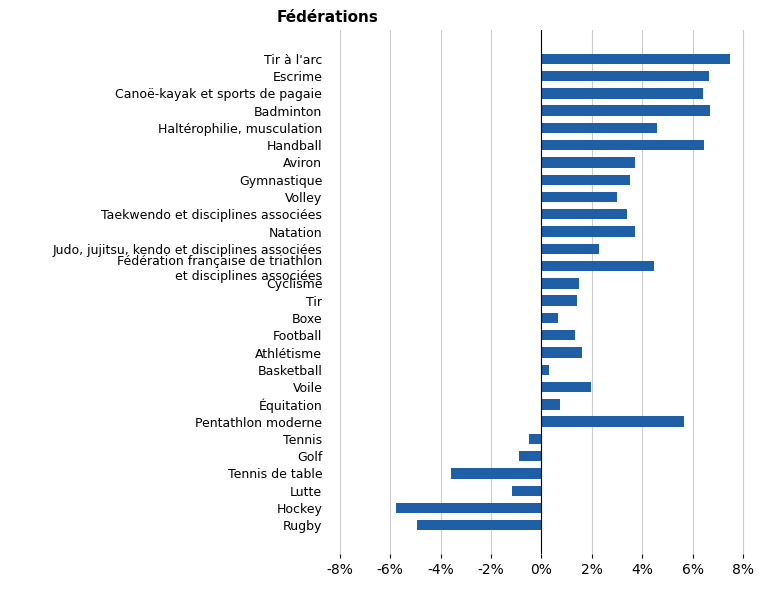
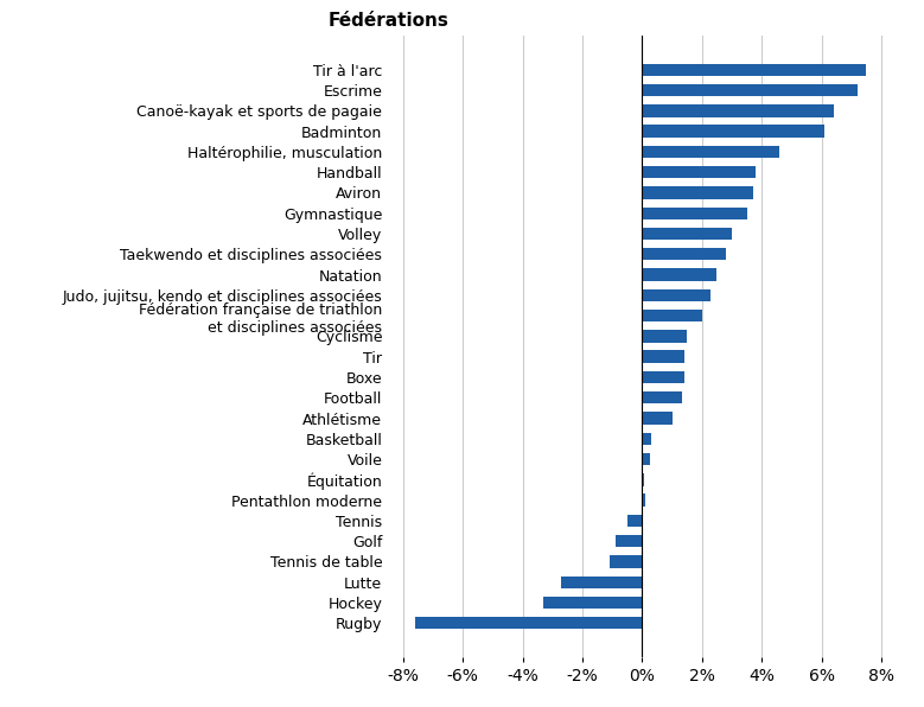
Escrime: 6.65% -> 7.20%
Badminton: 6.70% -> 6.10%
Handball: 6.45% -> 3.80%
Taekwendo et disciplines associées: 3.40% -> 2.80%
Natation: 3.70% -> 2.50%
Fédération française de triathlon et disciplines associées: 4.45% -> 2.00%
Boxe: 0.65% -> 1.40%
Athlétisme: 1.60% -> 1.00%
Voile: 1.95% -> 0.25%
Équitation: 0.75% -> 0.05%
Pentathlon moderne: 5.65% -> 0.10%
Tennis de table: -3.60% -> -1.10%
Lutte: -1.15% -> -2.70%
Hockey: -5.75% -> -3.30%
Rugby: -4.95% -> -7.60%
